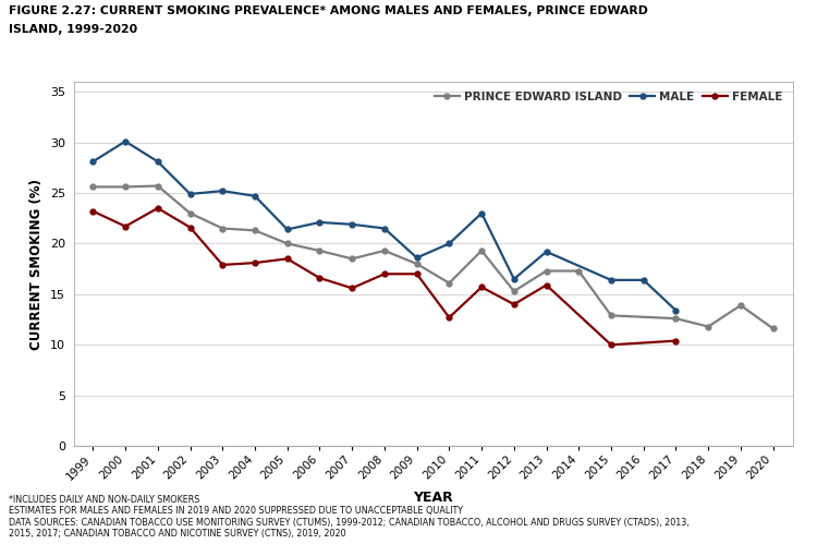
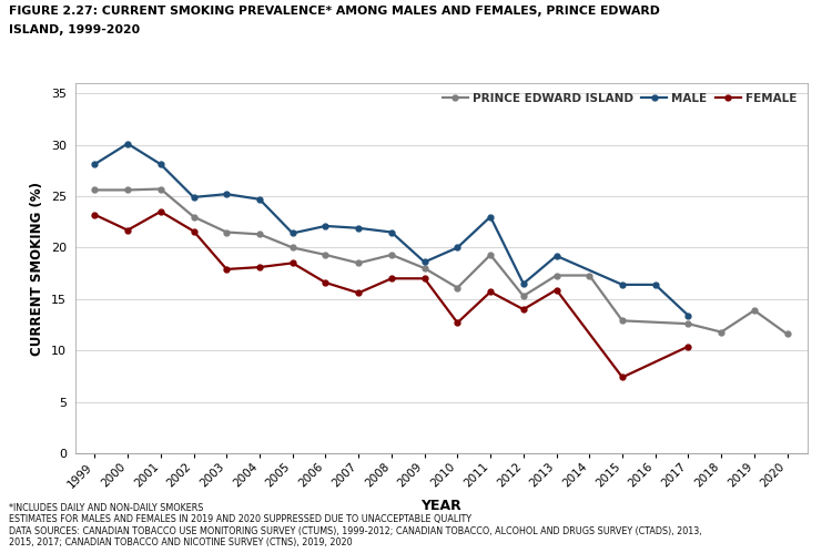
FEMALE/2015: 10.0 -> 7.4
